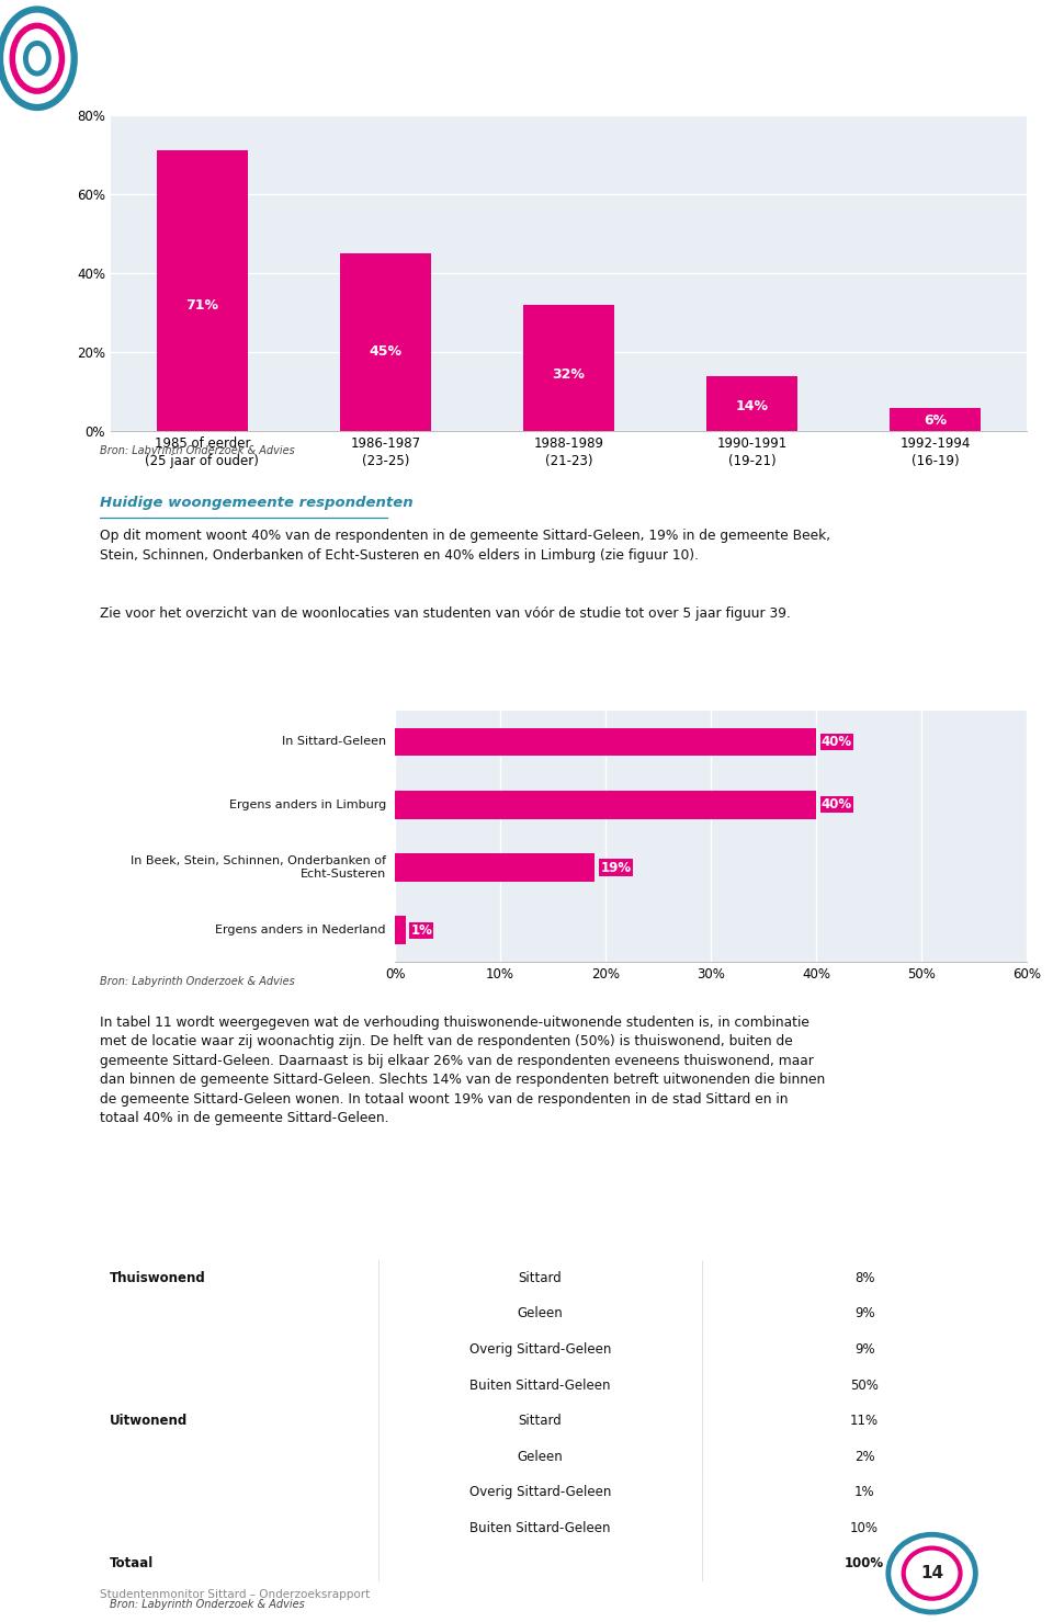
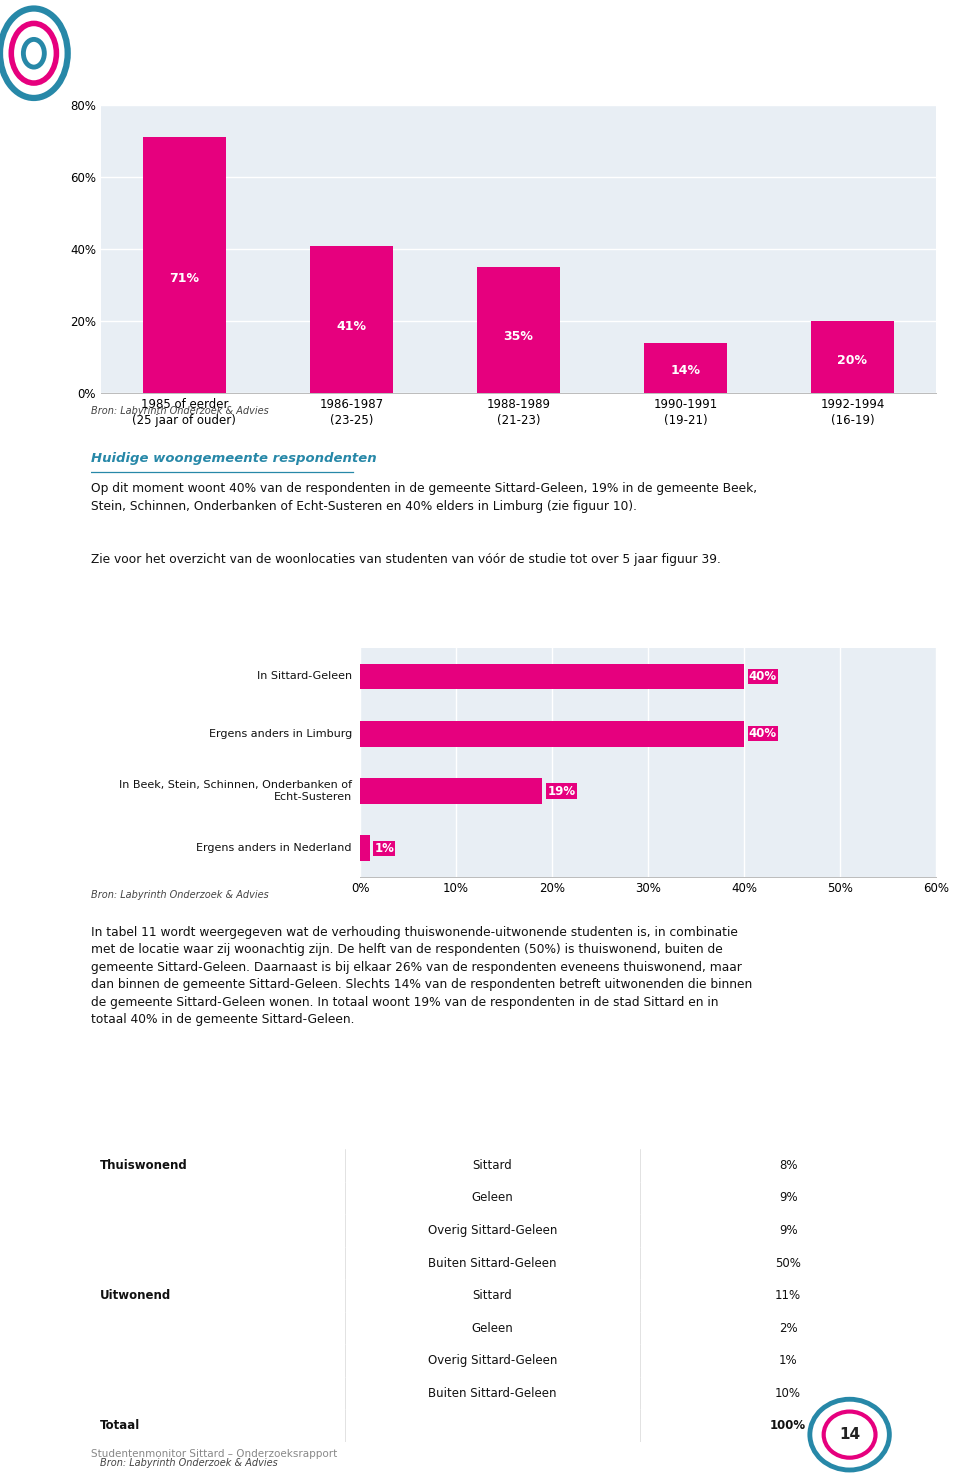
1986-1987 (23-25): 45% -> 41%
1988-1989 (21-23): 32% -> 35%
1992-1994 (16-19): 6% -> 20%
